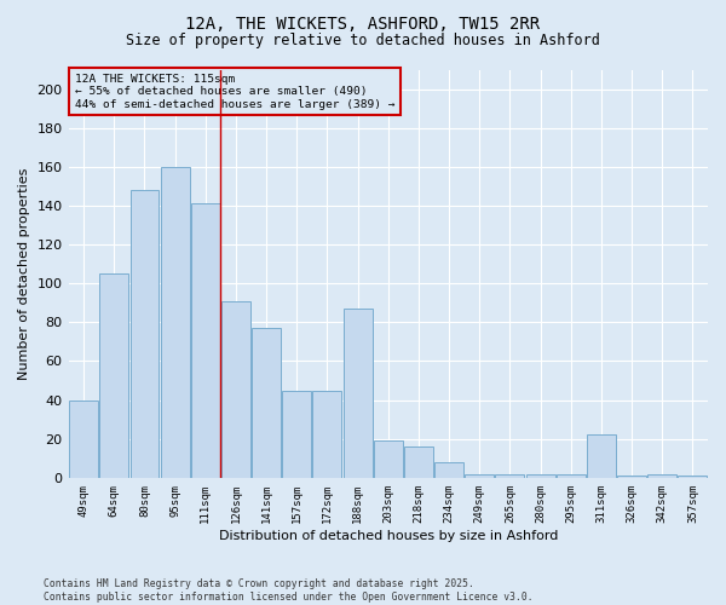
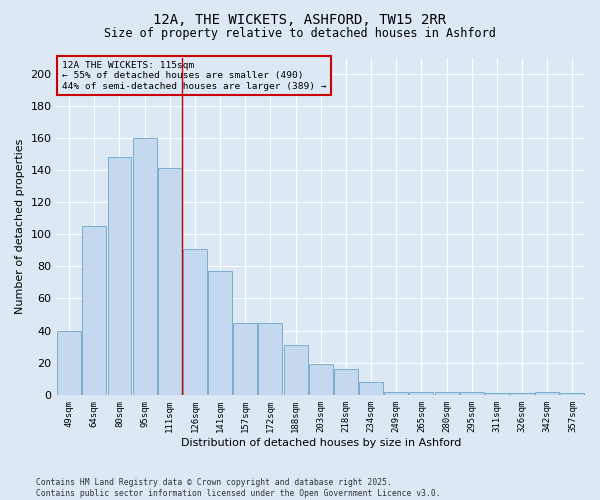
188sqm: 87 -> 31
311sqm: 22 -> 1
